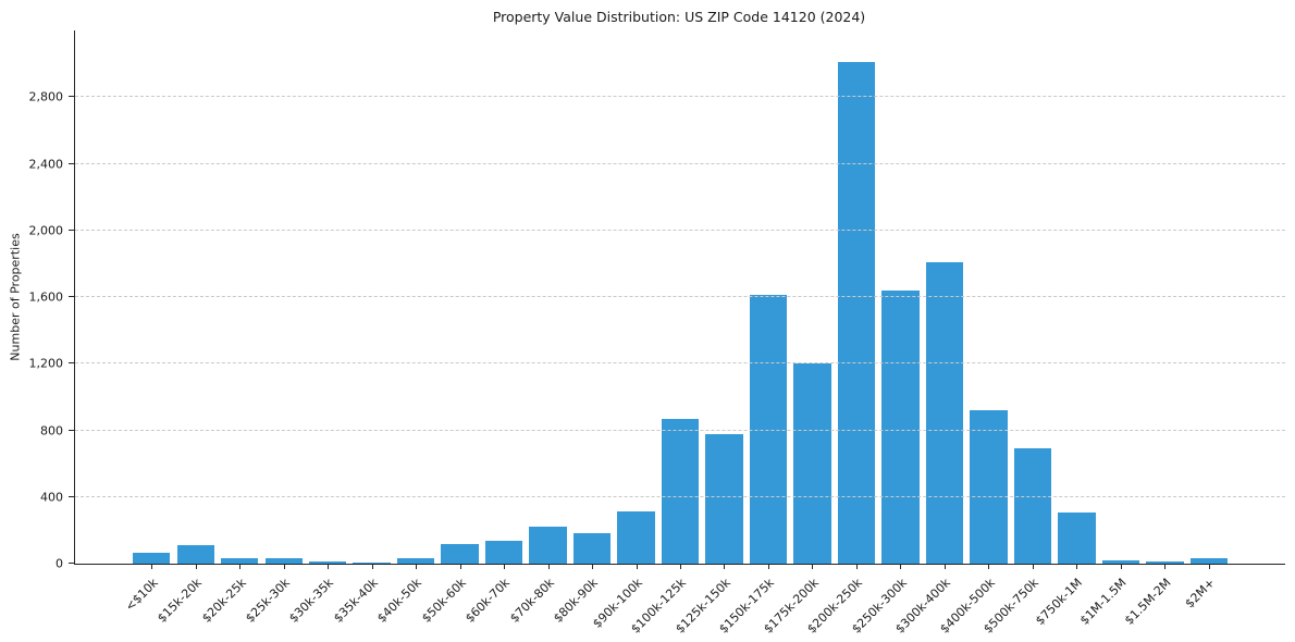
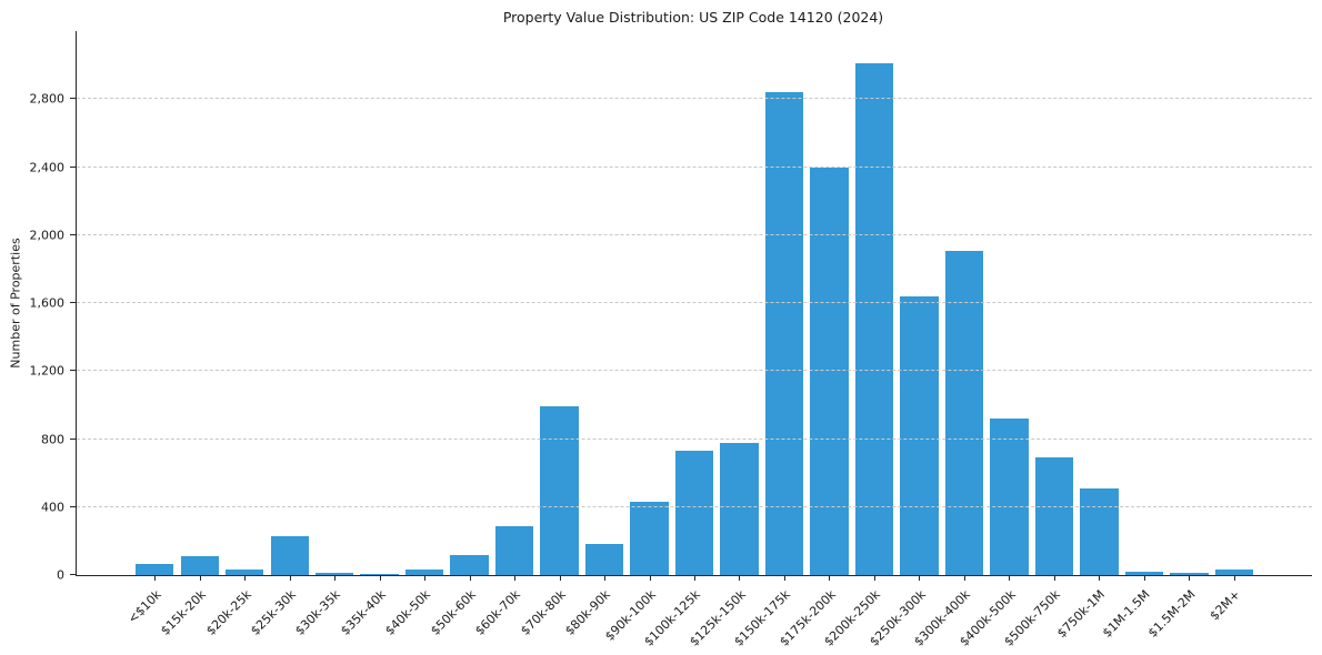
$25k-30k: 40 -> 230
$60k-70k: 140 -> 290
$70k-80k: 220 -> 990
$90k-100k: 320 -> 430
$100k-125k: 870 -> 730
$150k-175k: 1610 -> 2840
$175k-200k: 1200 -> 2400
$300k-400k: 1810 -> 1910
$750k-1M: 300 -> 510
